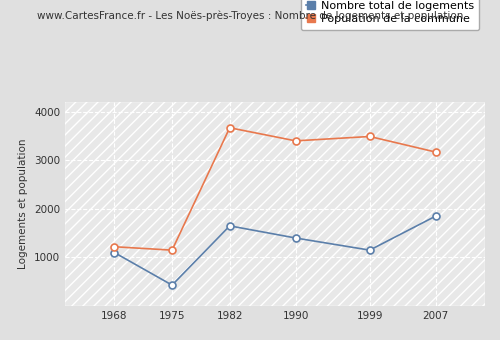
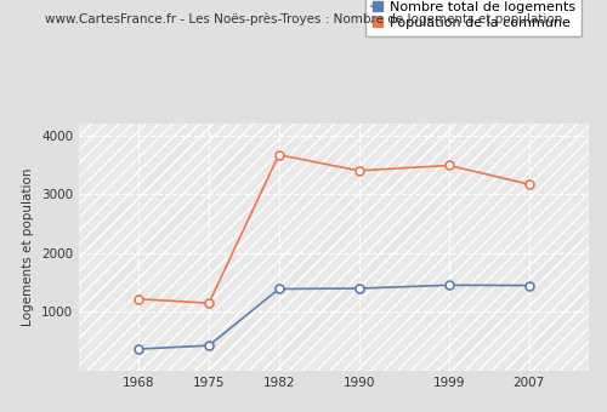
Nombre total de logements/1968: 1100 -> 370
Nombre total de logements/1982: 1650 -> 1390
Nombre total de logements/1999: 1150 -> 1460
Nombre total de logements/2007: 1850 -> 1450
